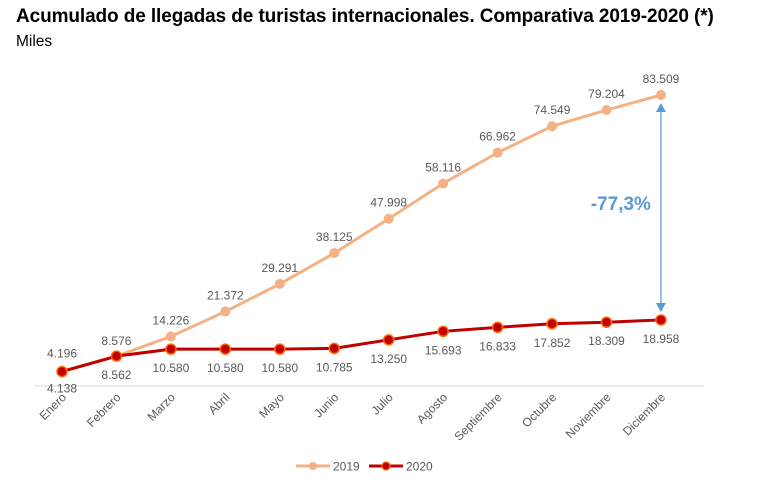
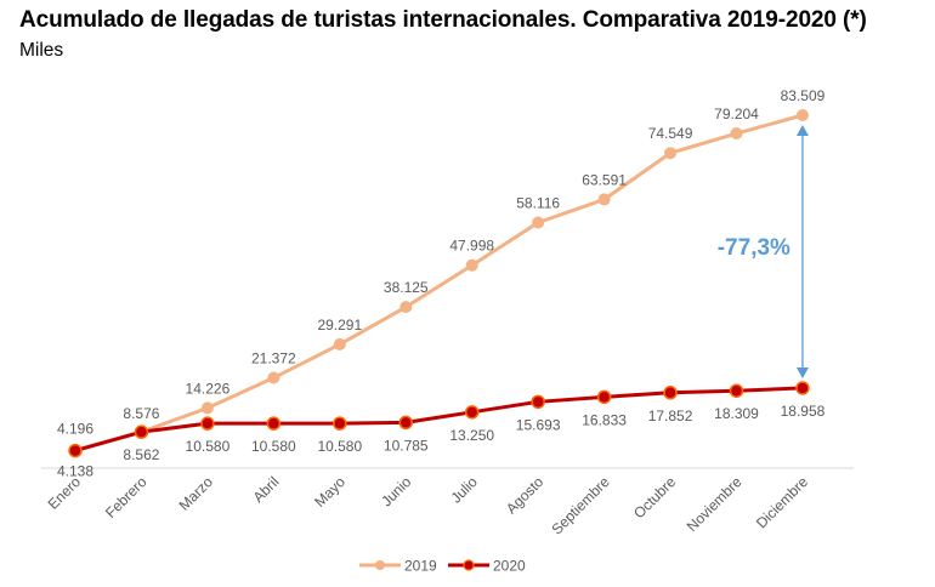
2019/Septiembre: 66.962 -> 63.591
